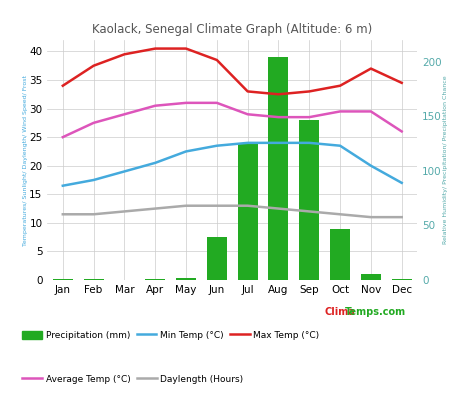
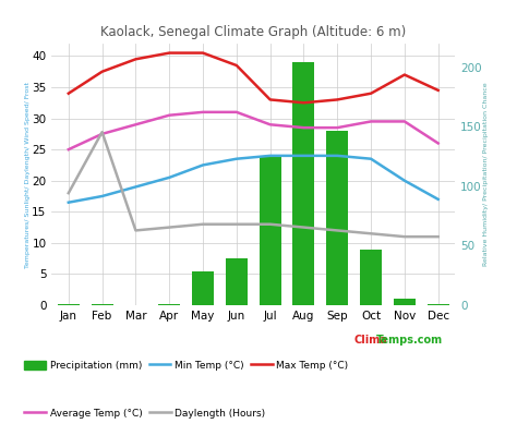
Daylength (Hours)/Jan: 11.5 -> 18.0
Daylength (Hours)/Feb: 11.5 -> 27.8
Precipitation (mm)/May: 0.4 -> 5.4
